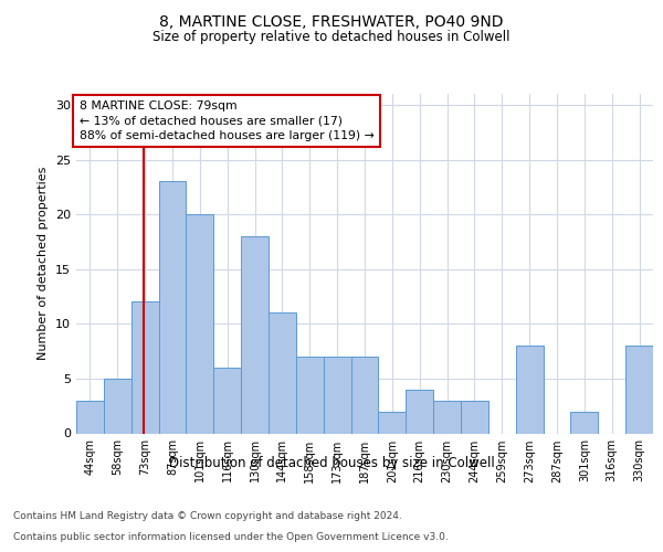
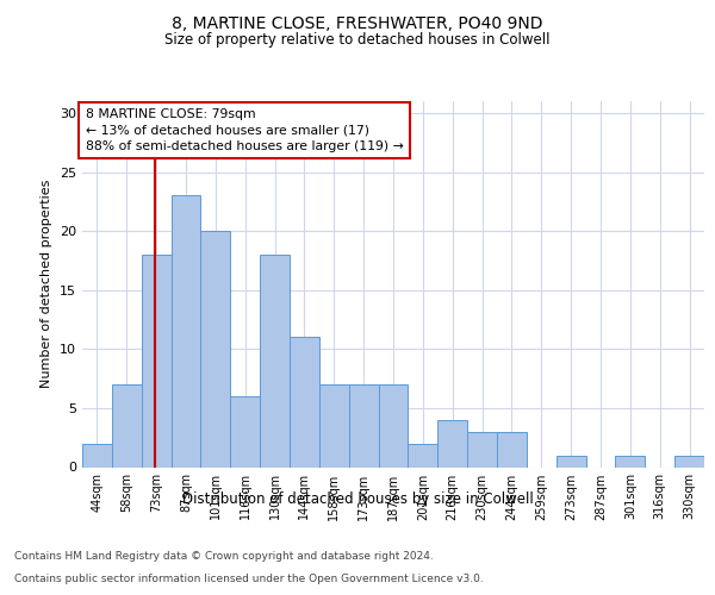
44sqm: 3 -> 2
58sqm: 5 -> 7
73sqm: 12 -> 18
273sqm: 8 -> 1
301sqm: 2 -> 1
330sqm: 8 -> 1
